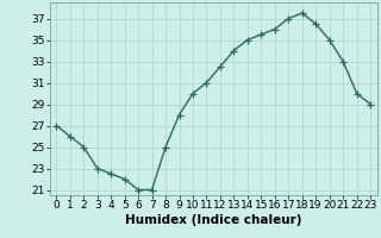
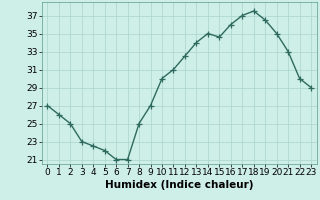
9: 28.0 -> 27.0
15: 35.5 -> 34.6
